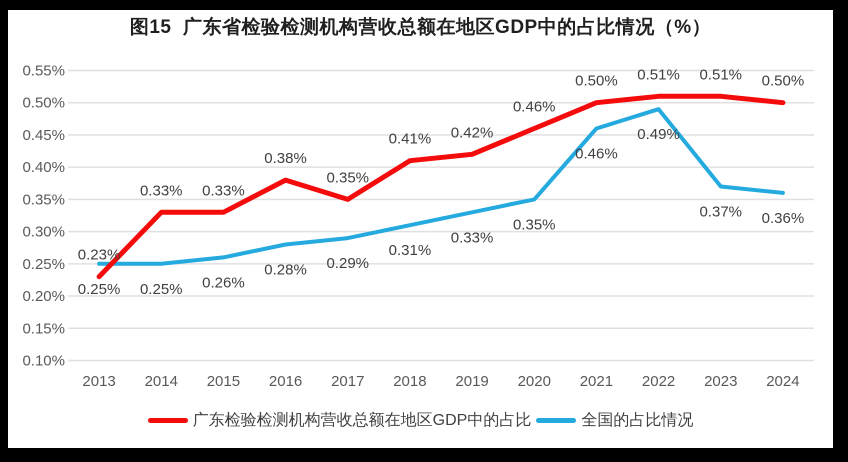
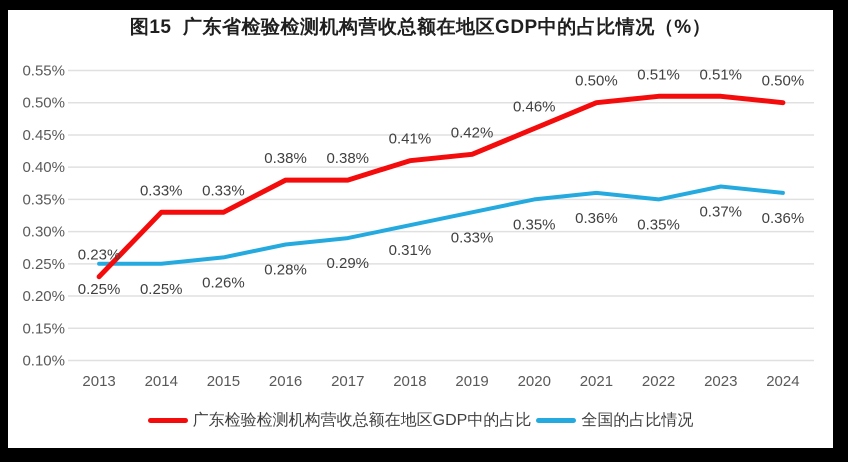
广东检验检测机构营收总额在地区GDP中的占比/2017: 0.35% -> 0.38%
全国的占比情况/2021: 0.46% -> 0.36%
全国的占比情况/2022: 0.49% -> 0.35%
